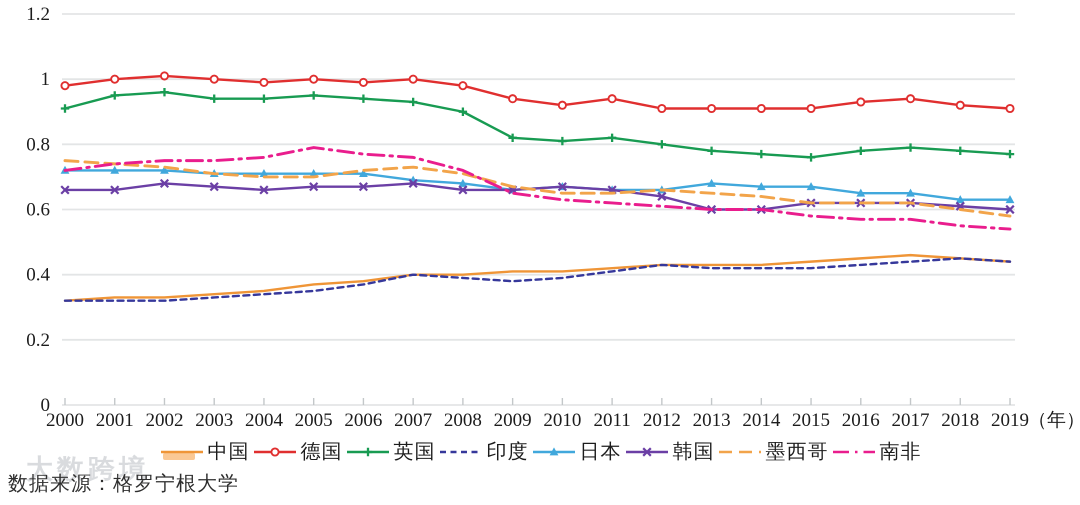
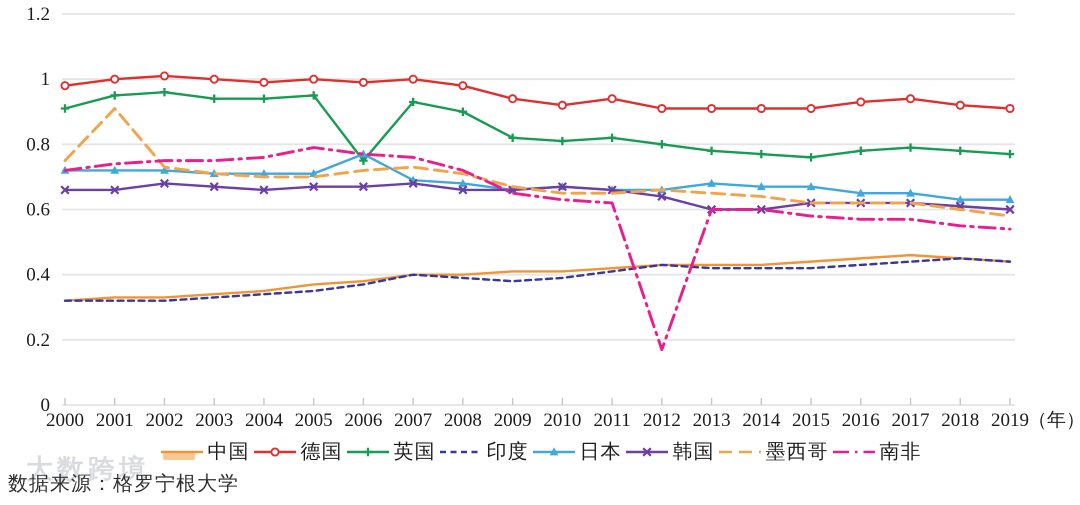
墨西哥/2001: 0.74 -> 0.91
英国/2006: 0.94 -> 0.75
日本/2006: 0.71 -> 0.77
南非/2012: 0.61 -> 0.17
